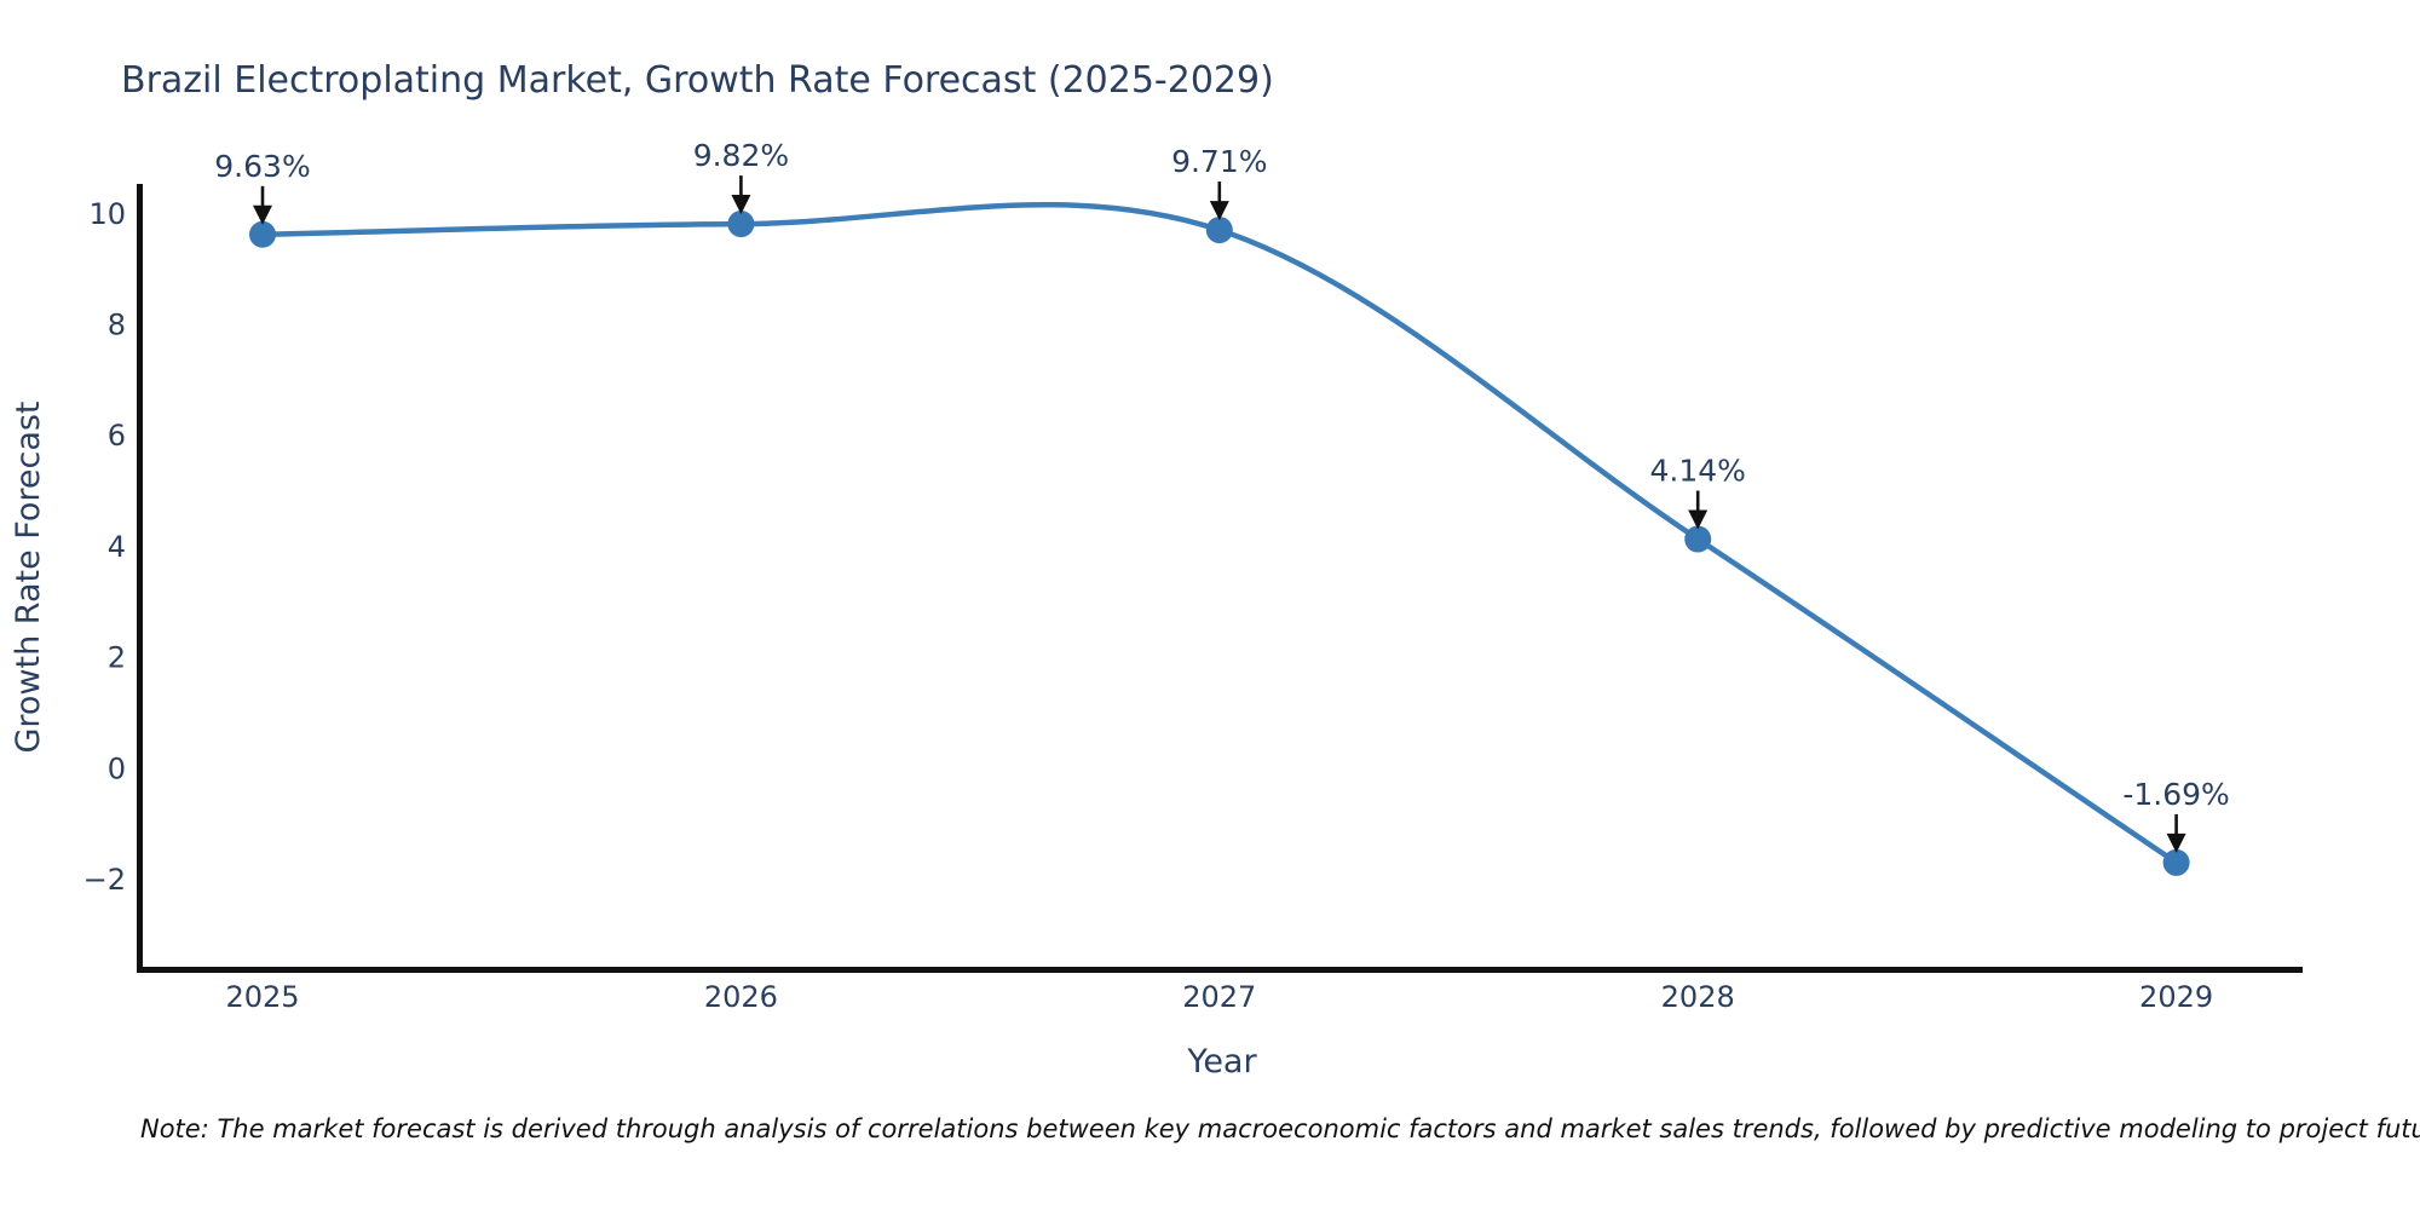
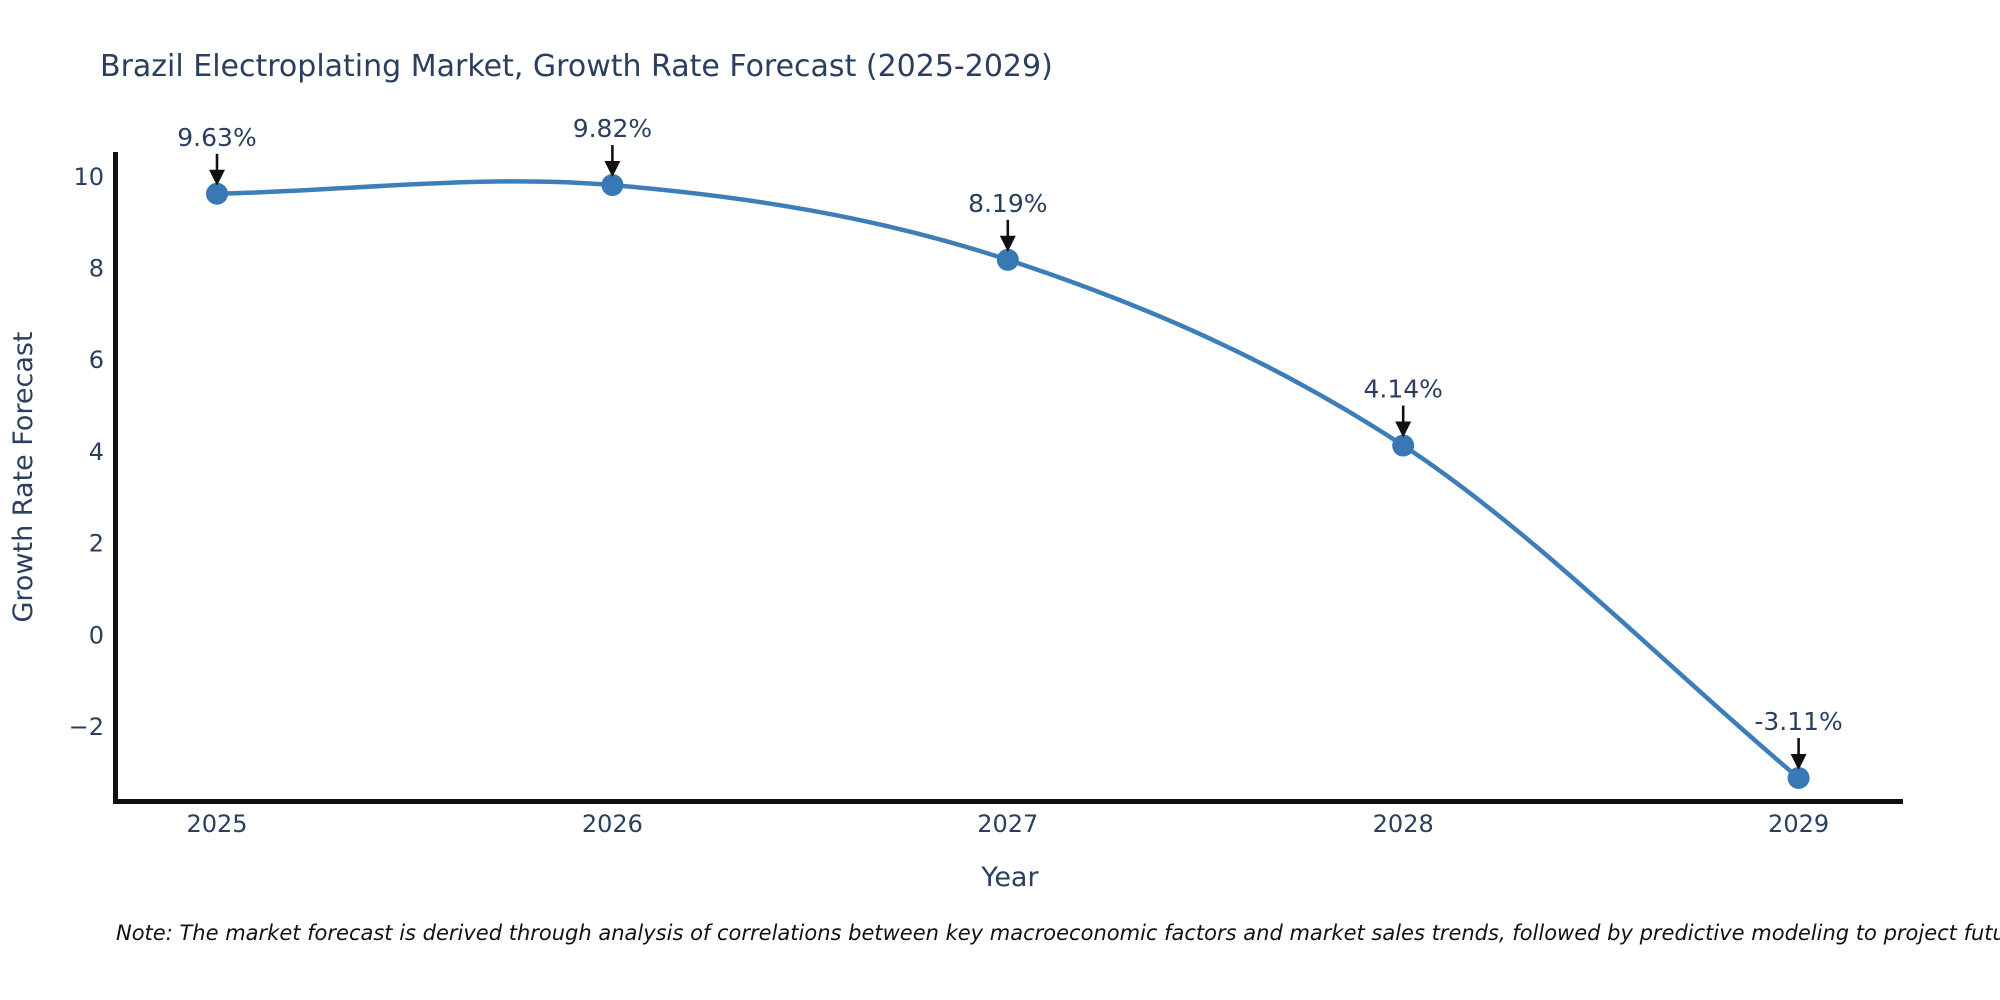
2027: 9.71% -> 8.19%
2029: -1.69% -> -3.11%
